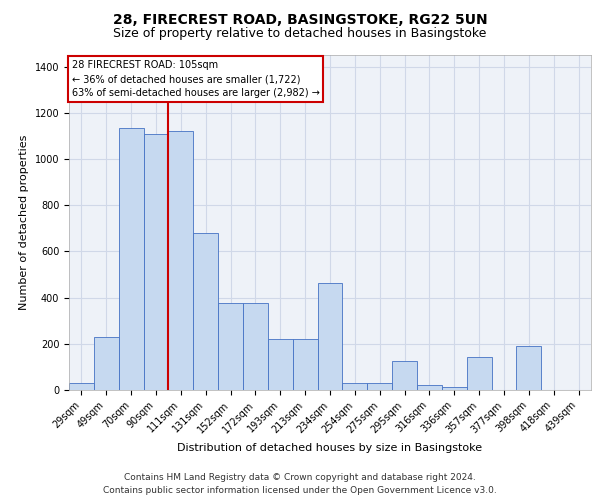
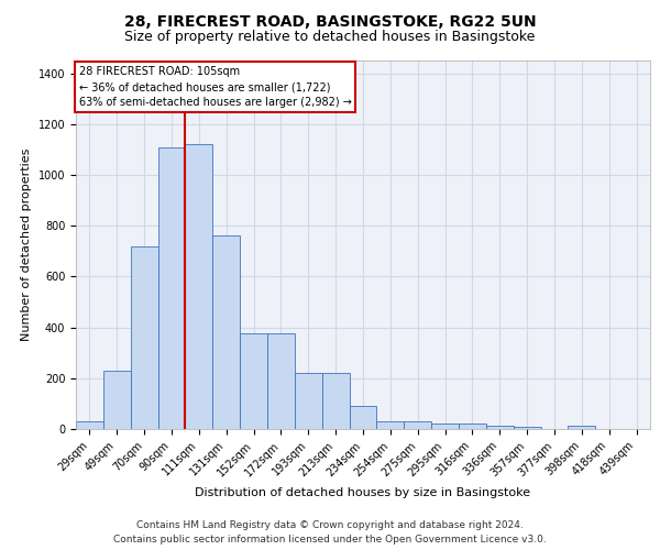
70sqm: 1135 -> 720
131sqm: 680 -> 760
234sqm: 465 -> 90
295sqm: 125 -> 20
357sqm: 145 -> 10
398sqm: 190 -> 15
